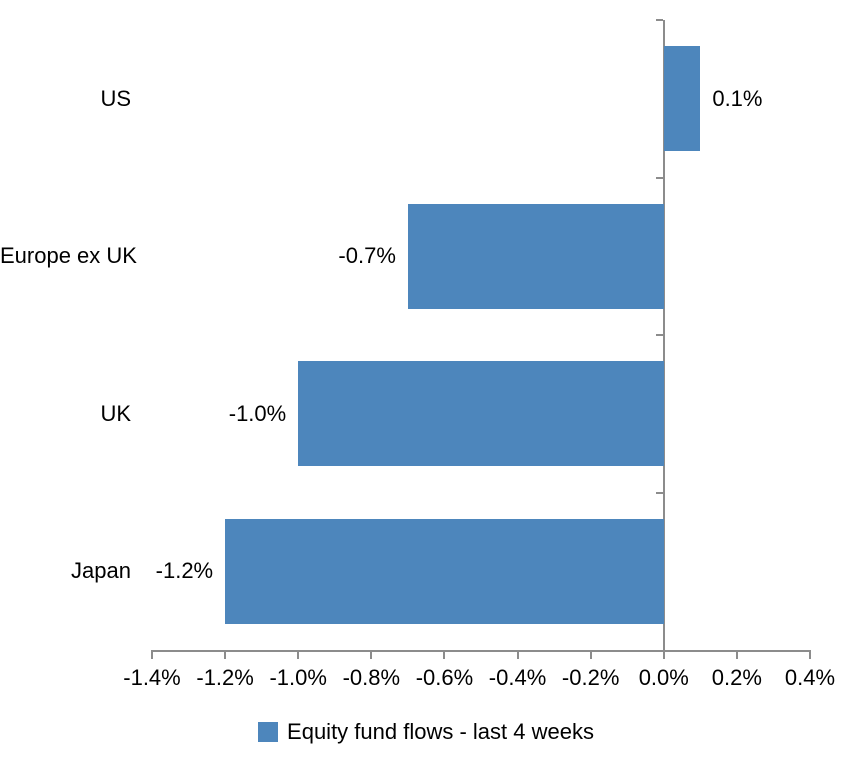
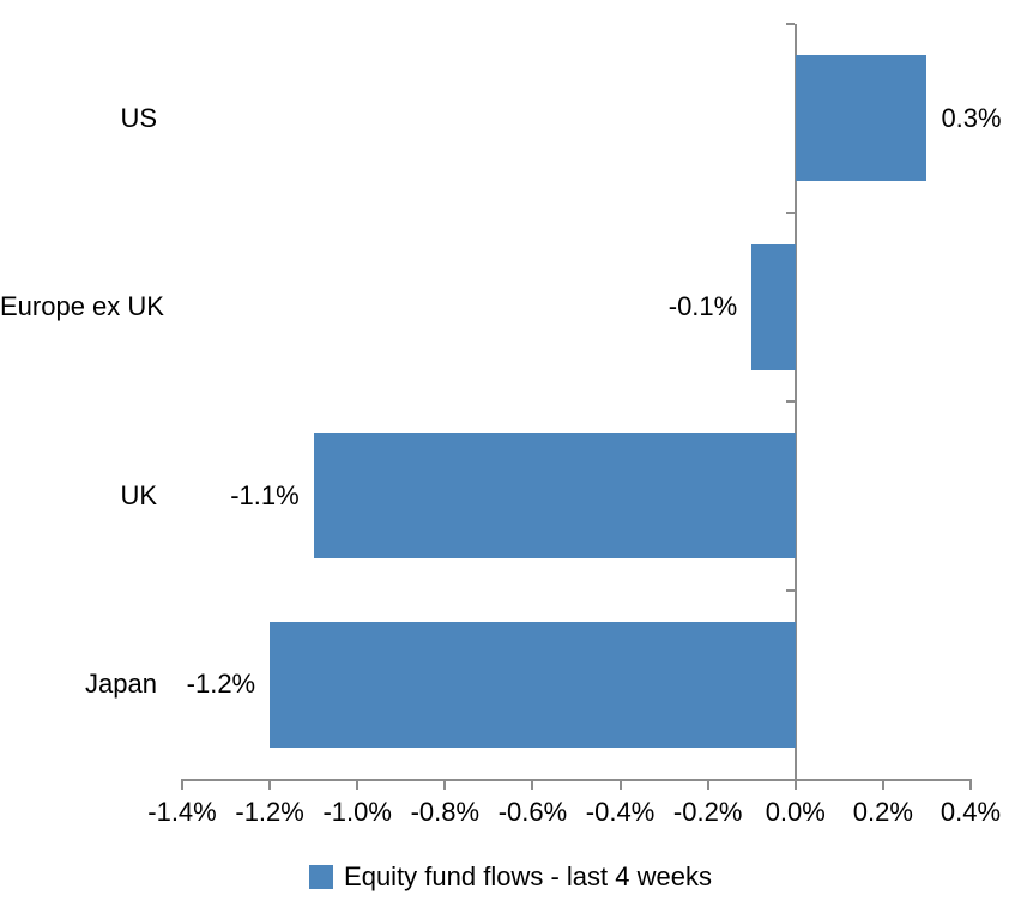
US: 0.1% -> 0.3%
Europe ex UK: -0.7% -> -0.1%
UK: -1.0% -> -1.1%
